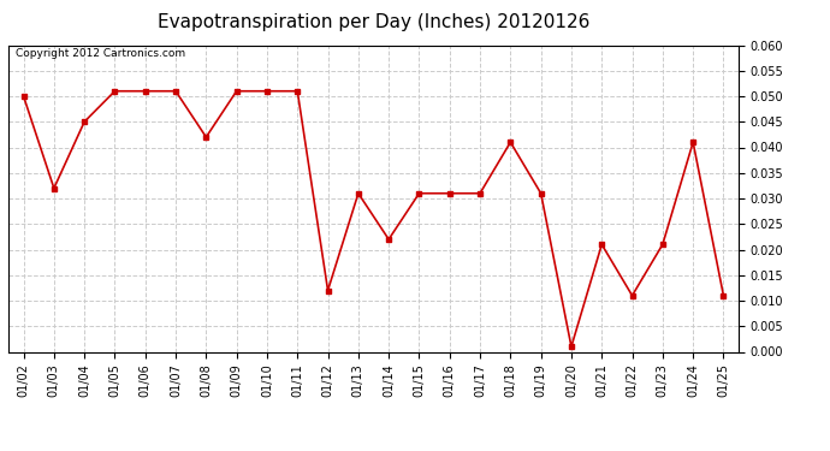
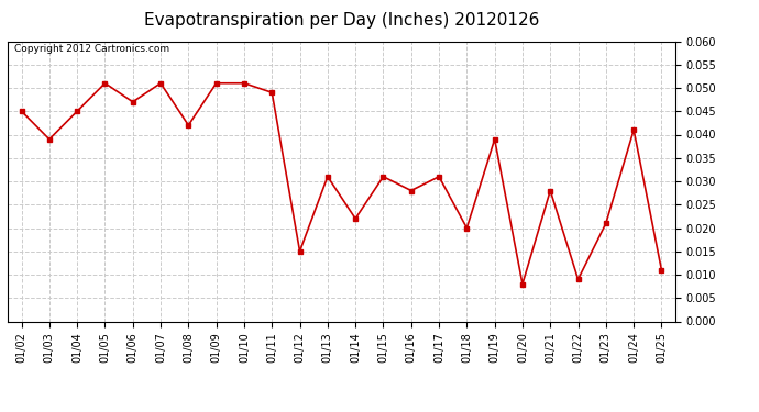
01/02: 0.050 -> 0.045
01/03: 0.032 -> 0.039
01/06: 0.051 -> 0.047
01/11: 0.051 -> 0.049
01/12: 0.012 -> 0.015
01/16: 0.031 -> 0.028
01/18: 0.041 -> 0.020
01/19: 0.031 -> 0.039
01/20: 0.001 -> 0.008
01/21: 0.021 -> 0.028
01/22: 0.011 -> 0.009
